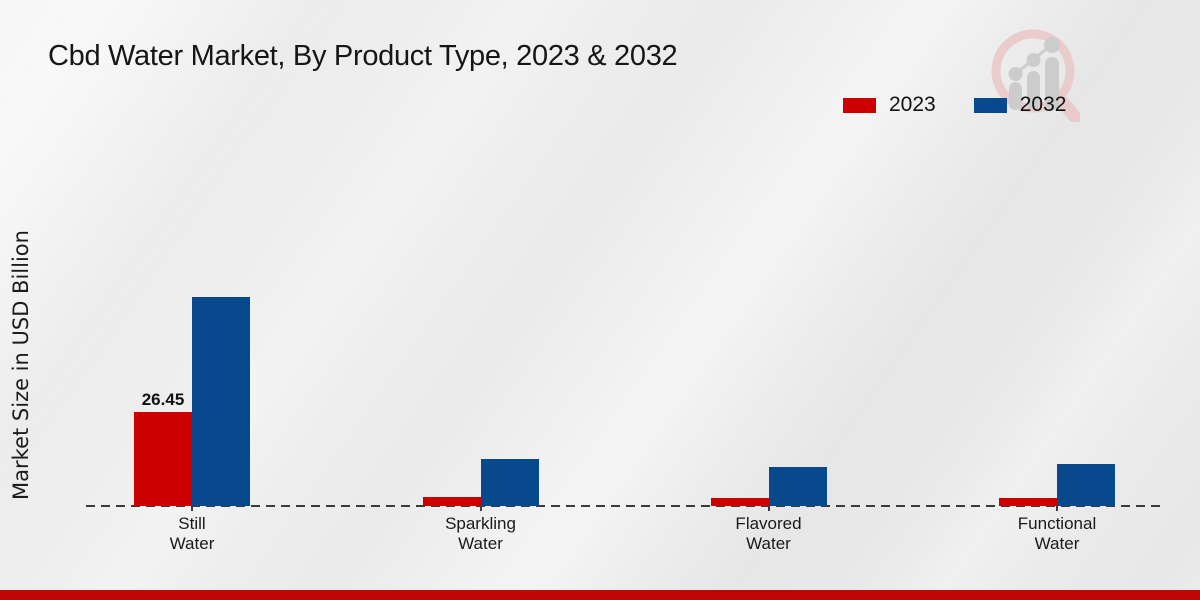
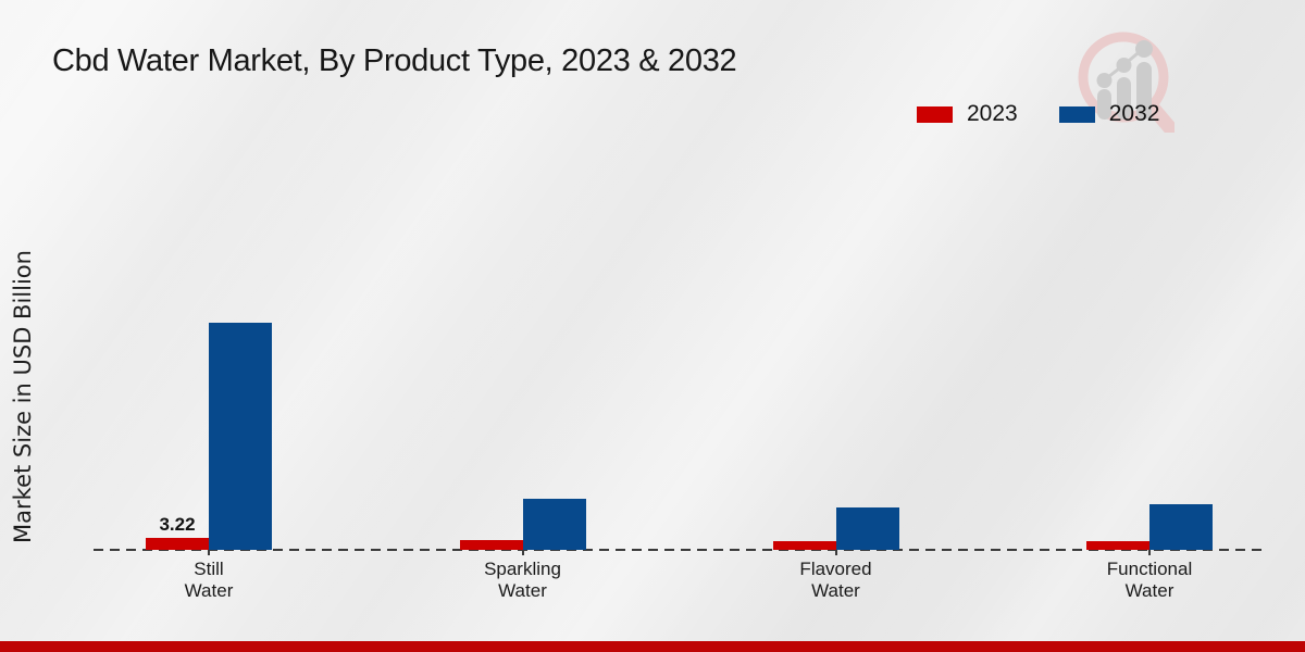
2023/Still Water: 26.45 -> 3.22
